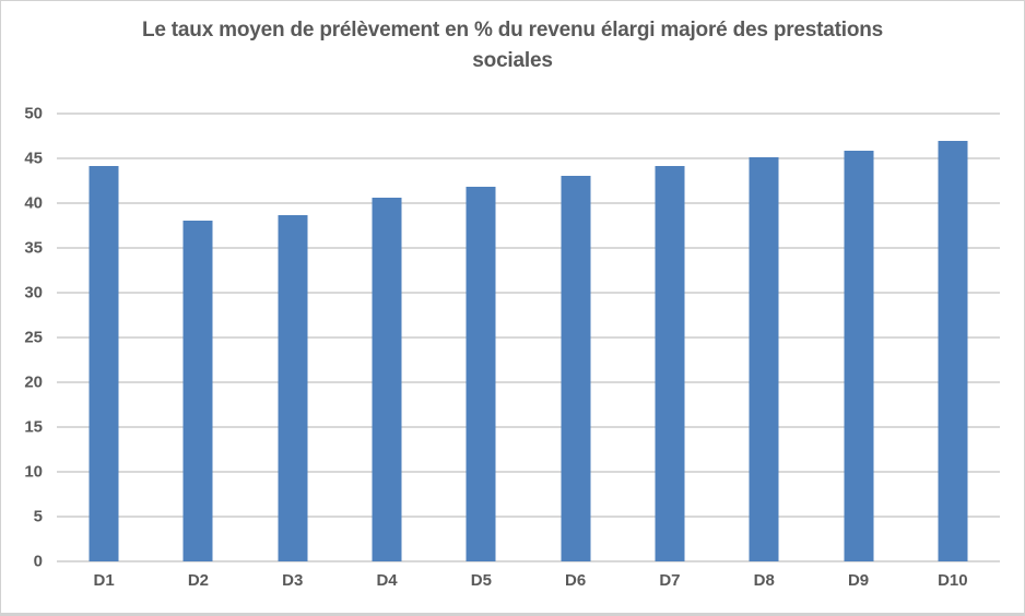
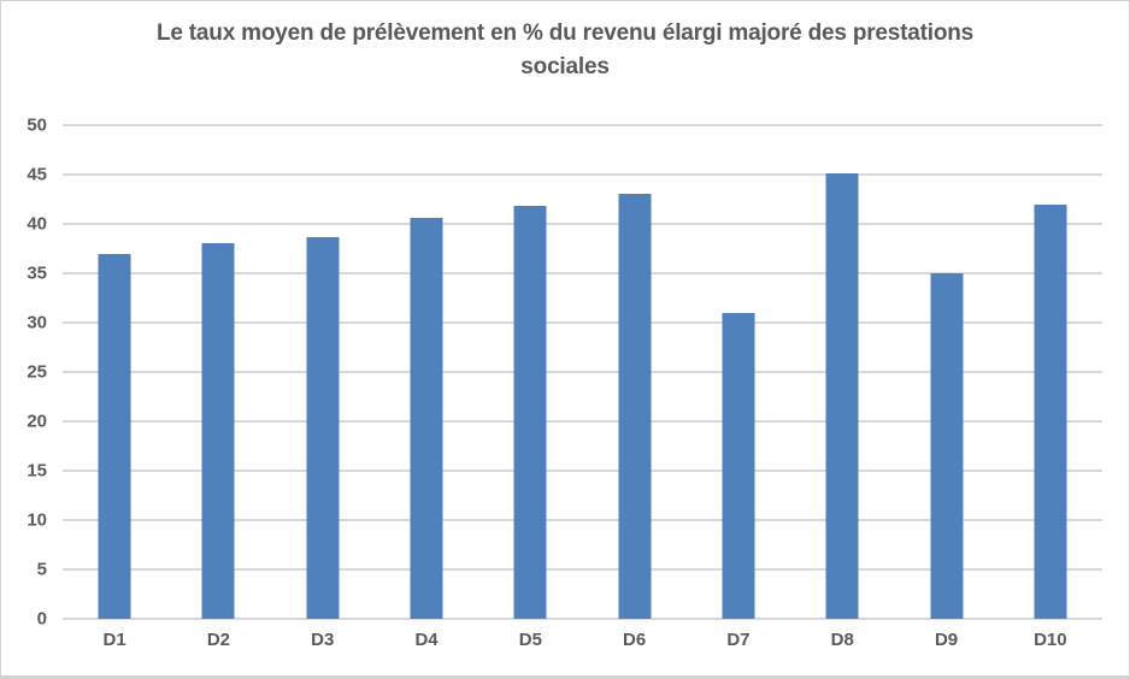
D1: 44 -> 37
D7: 44 -> 31
D9: 46 -> 35
D10: 47 -> 42
